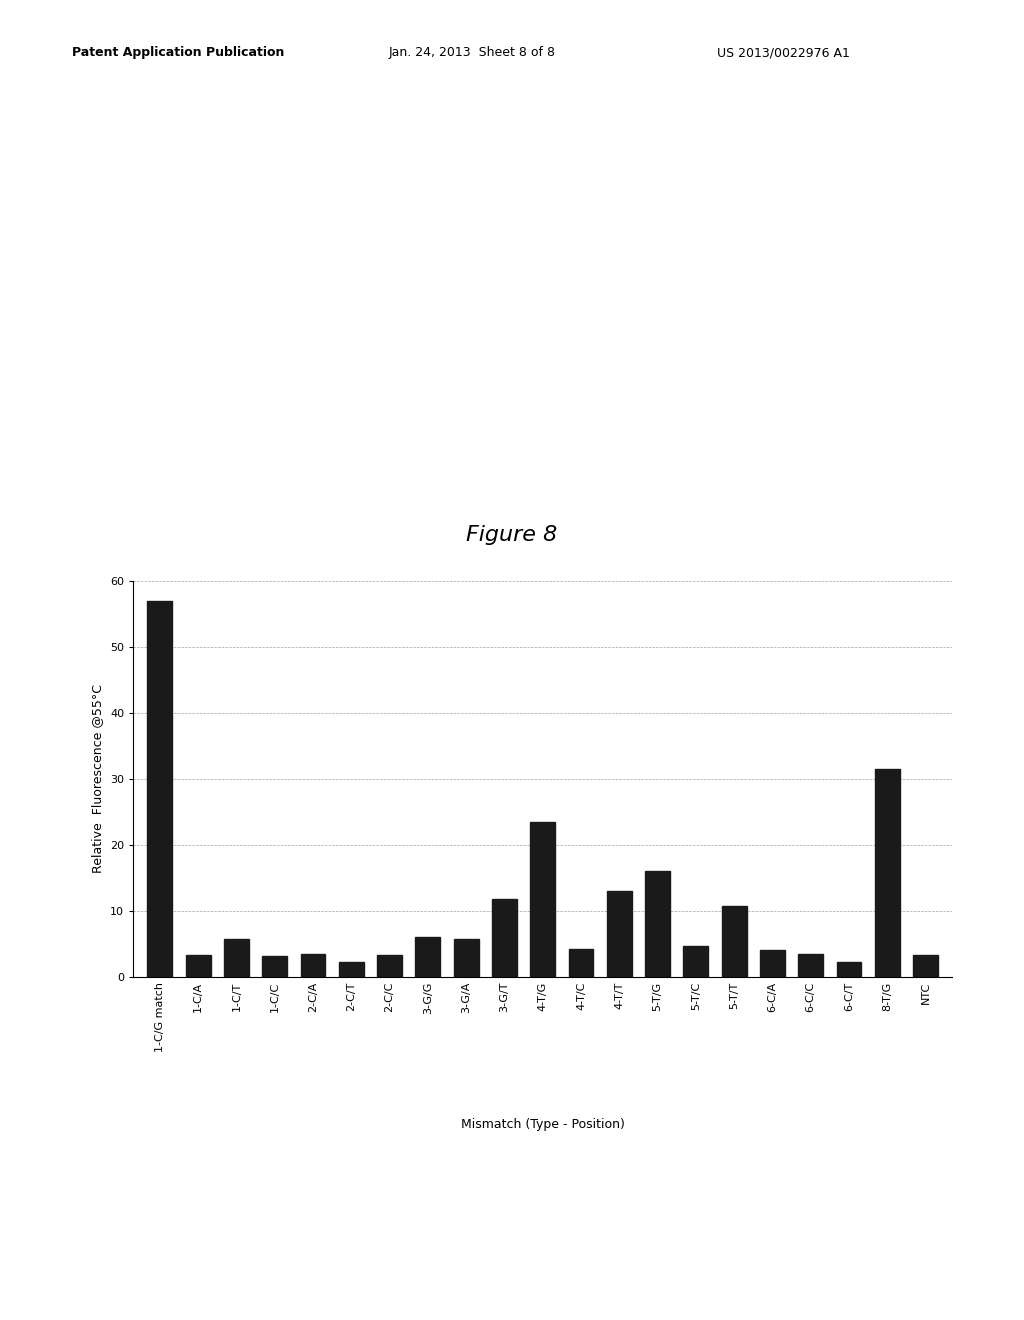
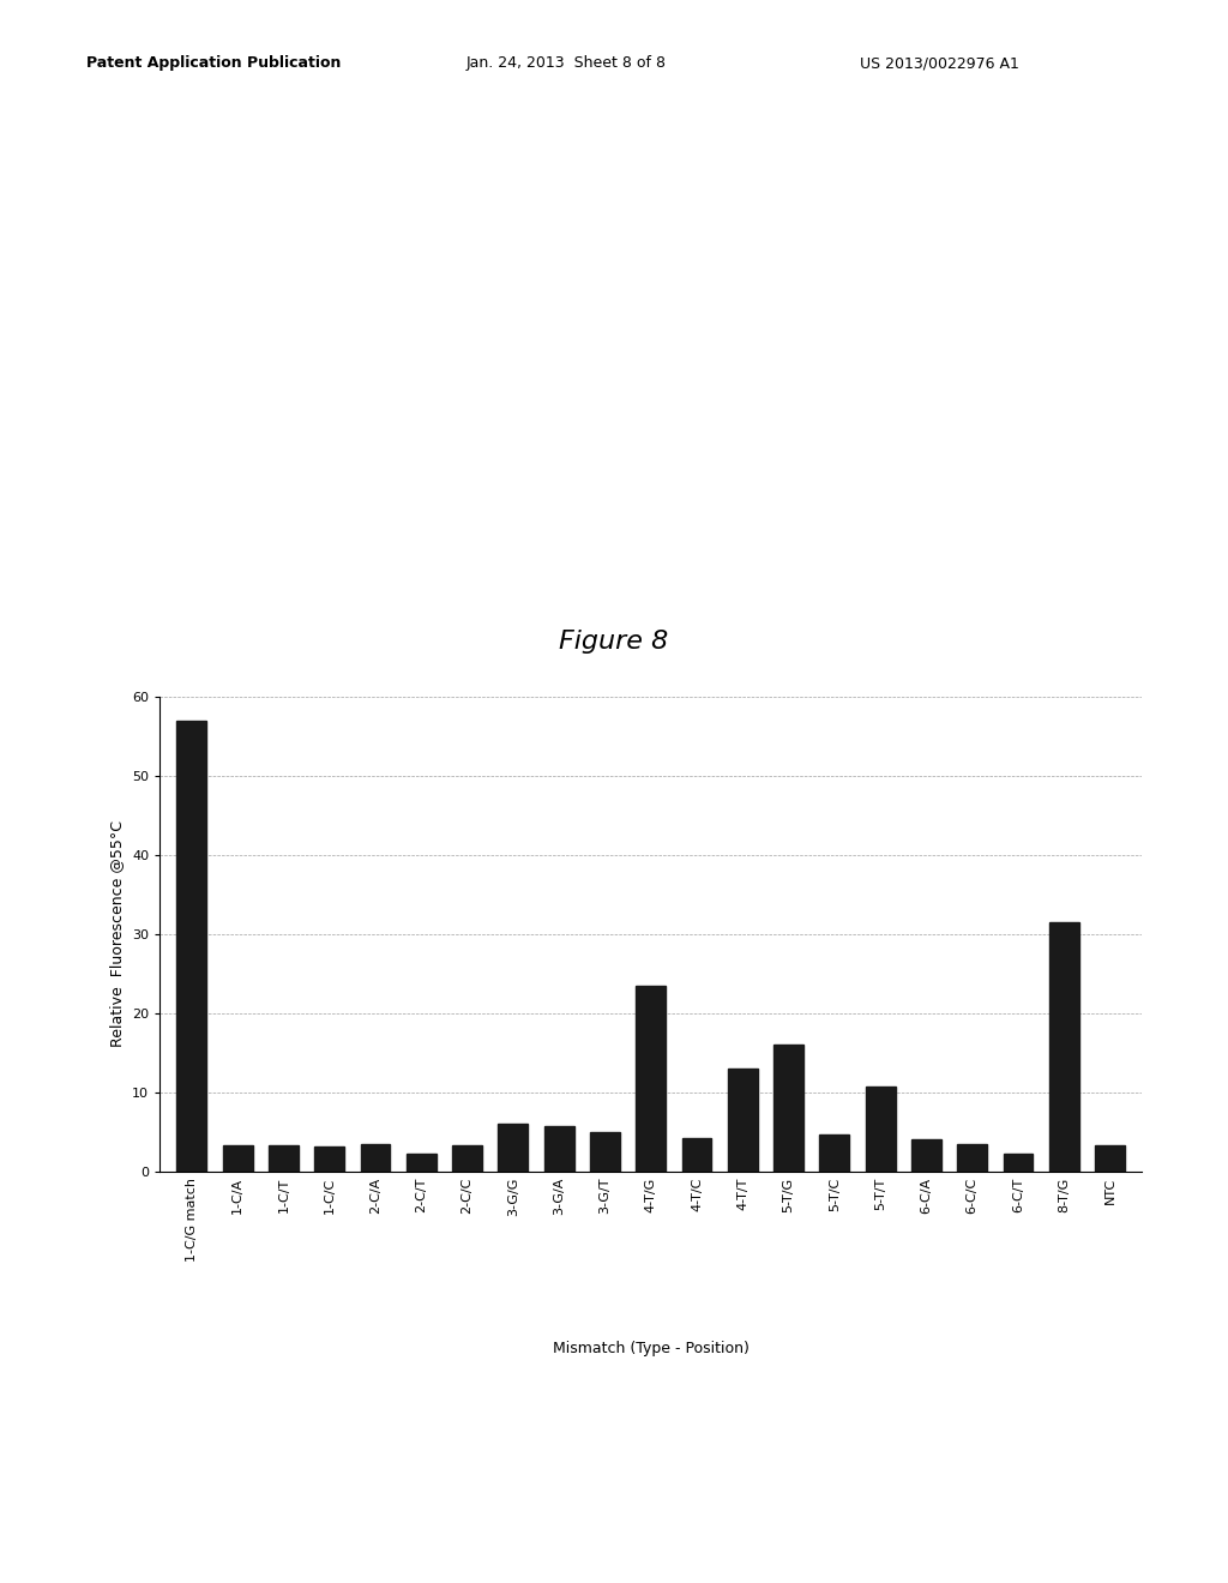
1-C/T: 5.8 -> 3.3
3-G/T: 11.8 -> 5.0
